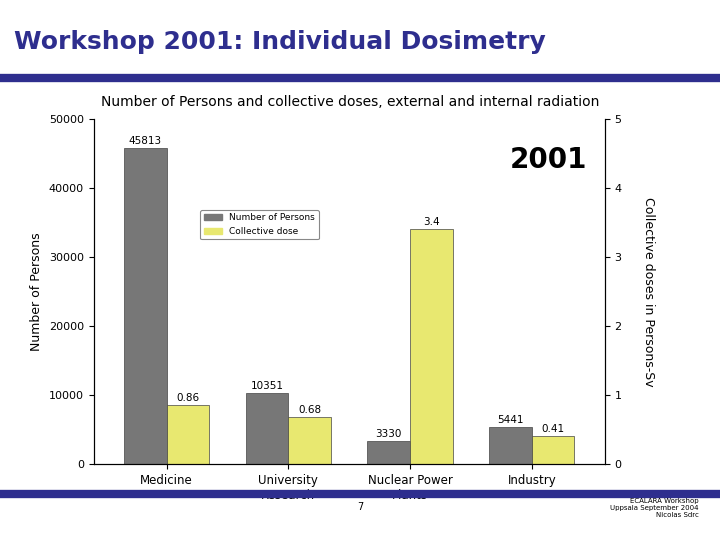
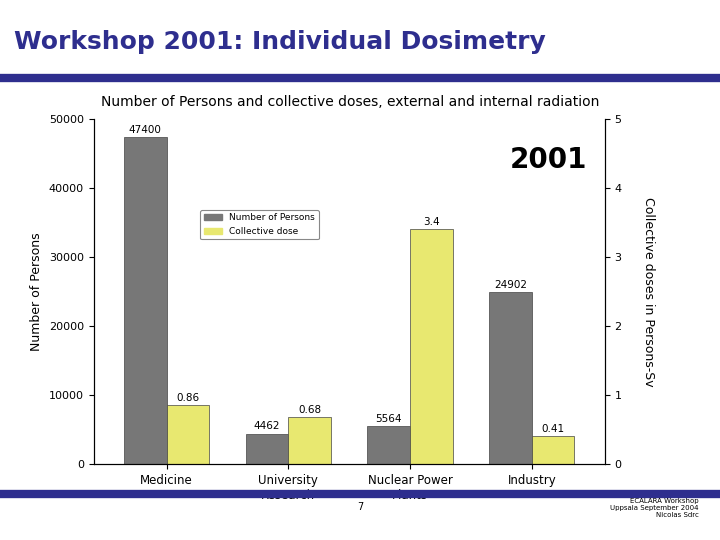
Number of Persons/Medicine: 45813 -> 47400
Number of Persons/University Research: 10351 -> 4462
Number of Persons/Nuclear Power Plants: 3330 -> 5564
Number of Persons/Industry: 5441 -> 24902
